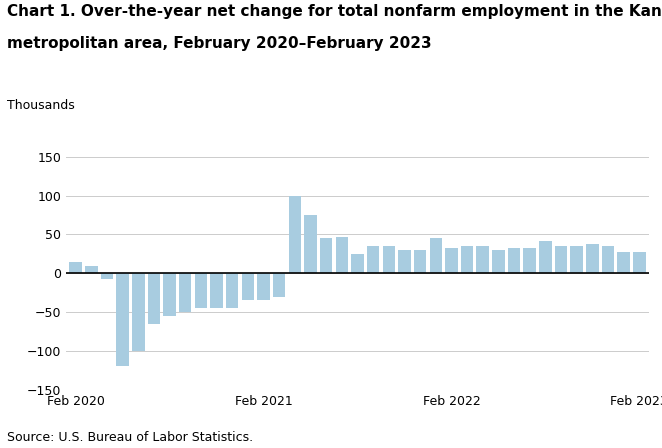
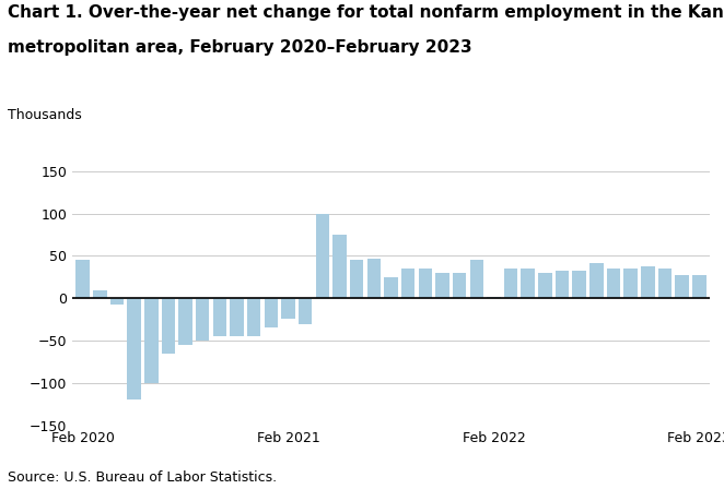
Feb 2020: 15 -> 46
Feb 2021: -35 -> -24
Feb 2022: 33 -> 2
